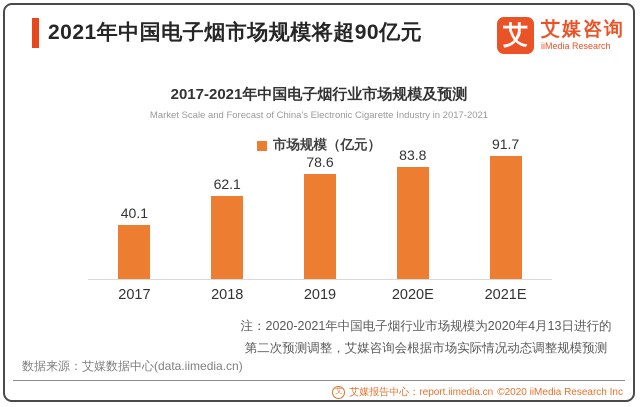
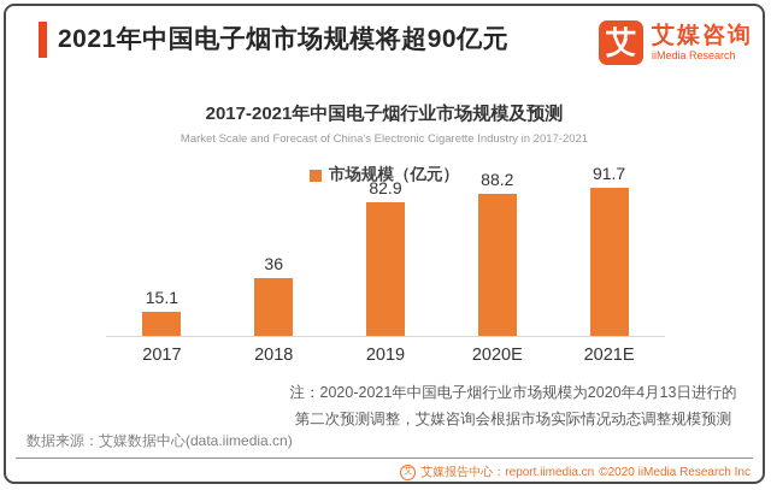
2017: 40.1 -> 15.1
2018: 62.1 -> 36
2019: 78.6 -> 82.9
2020E: 83.8 -> 88.2
